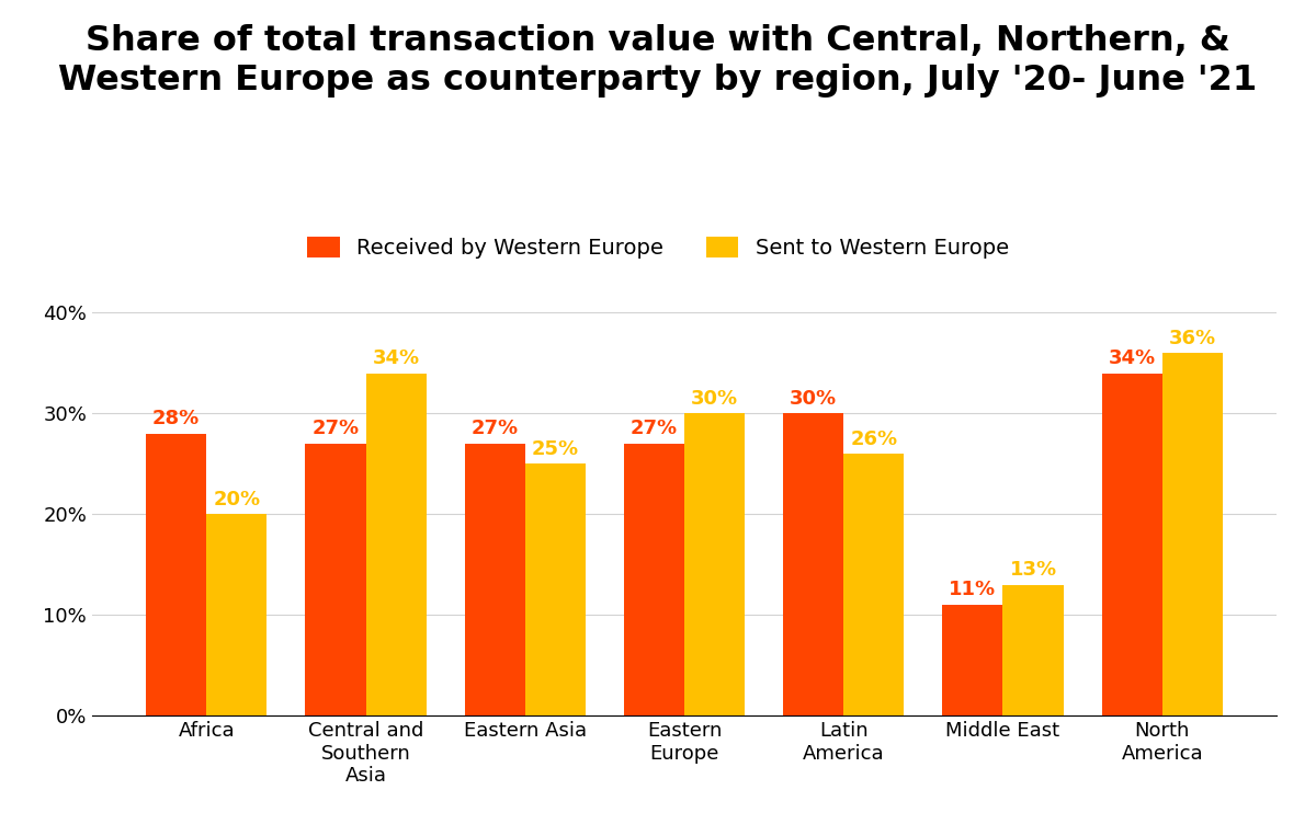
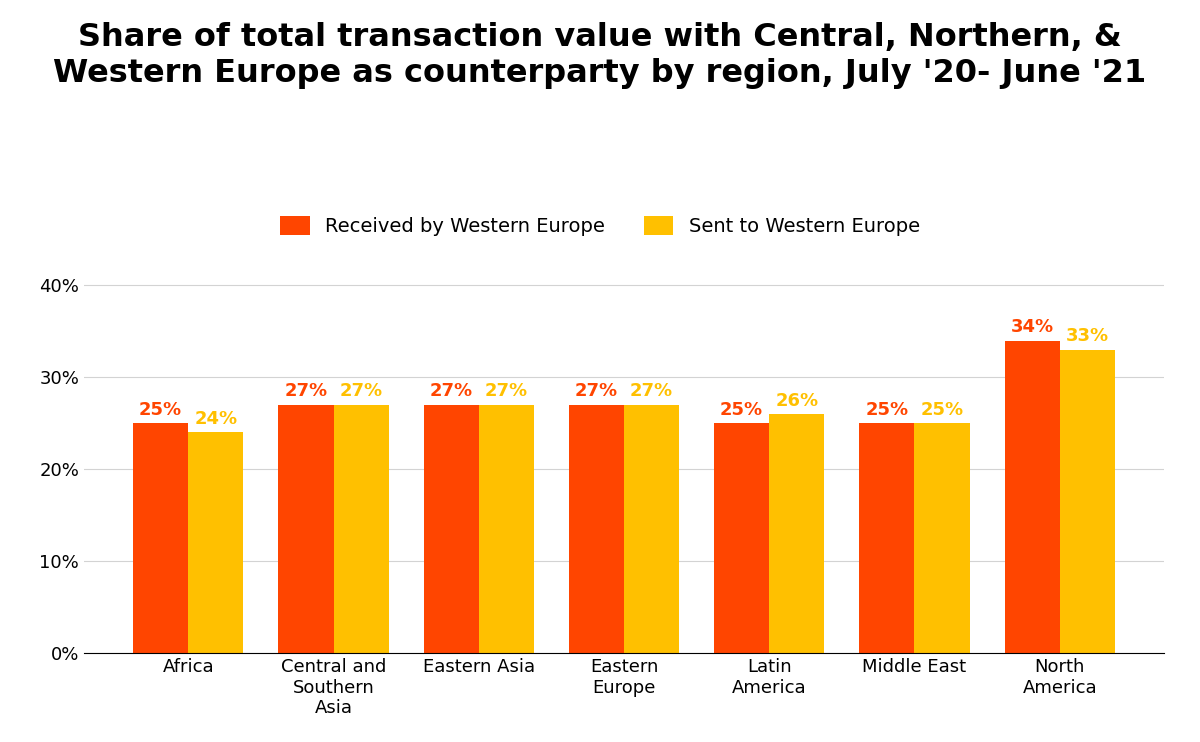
Received by Western Europe/Africa: 28% -> 25%
Sent to Western Europe/Africa: 20% -> 24%
Sent to Western Europe/Central and Southern Asia: 34% -> 27%
Sent to Western Europe/Eastern Asia: 25% -> 27%
Sent to Western Europe/Eastern Europe: 30% -> 27%
Received by Western Europe/Latin America: 30% -> 25%
Received by Western Europe/Middle East: 11% -> 25%
Sent to Western Europe/Middle East: 13% -> 25%
Sent to Western Europe/North America: 36% -> 33%
